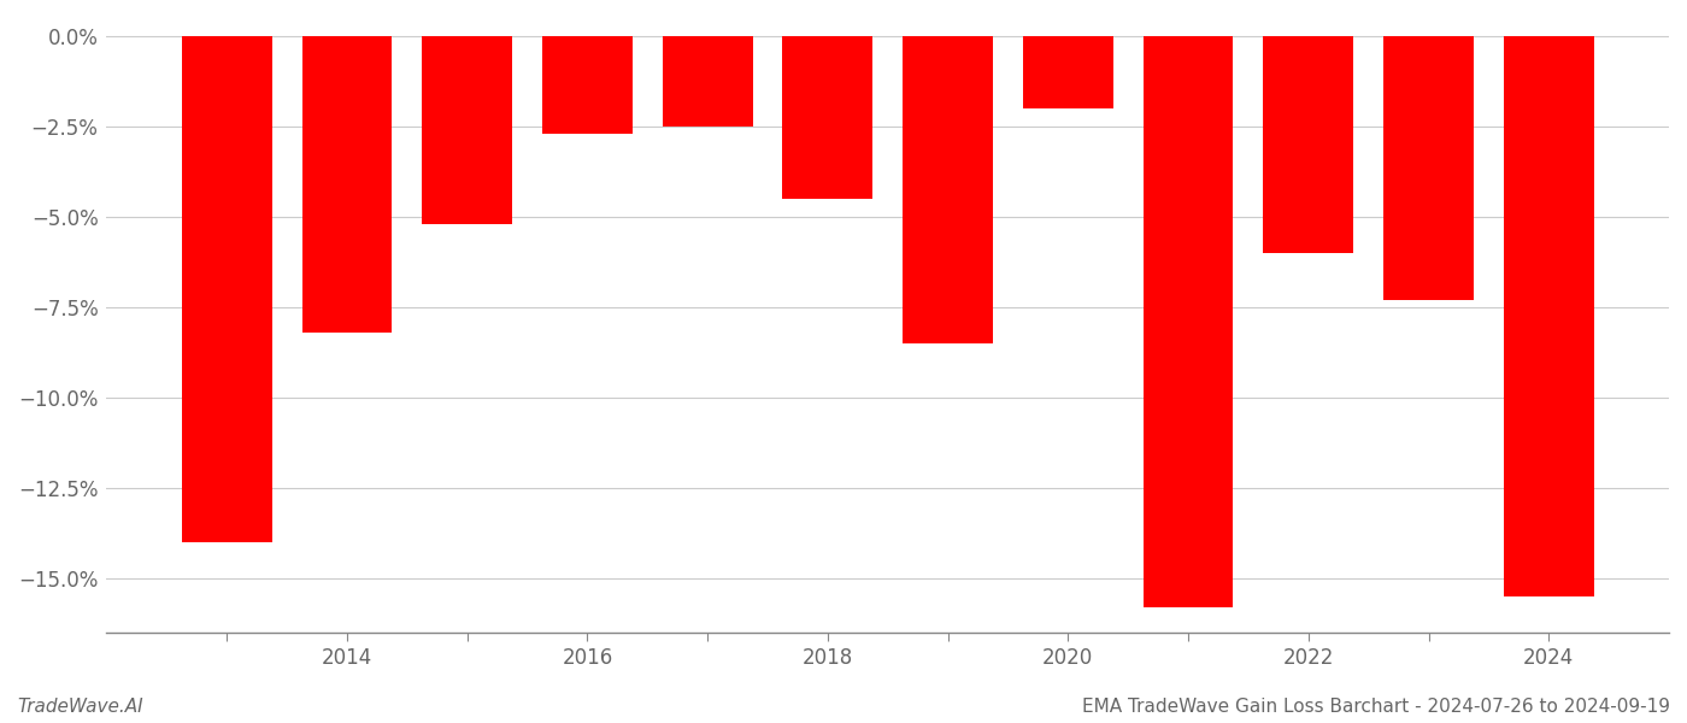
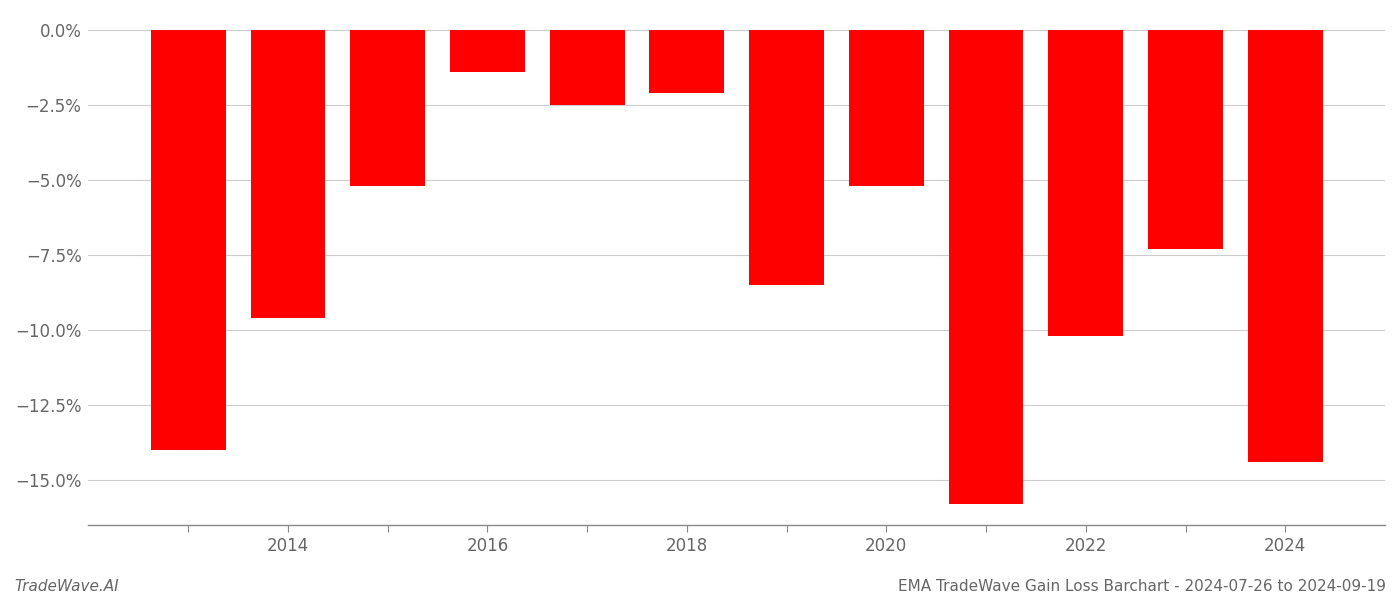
2014: -8.2% -> -9.6%
2016: -2.7% -> -1.4%
2018: -4.5% -> -2.1%
2020: -2.0% -> -5.2%
2022: -6.0% -> -10.2%
2024: -15.5% -> -14.4%
